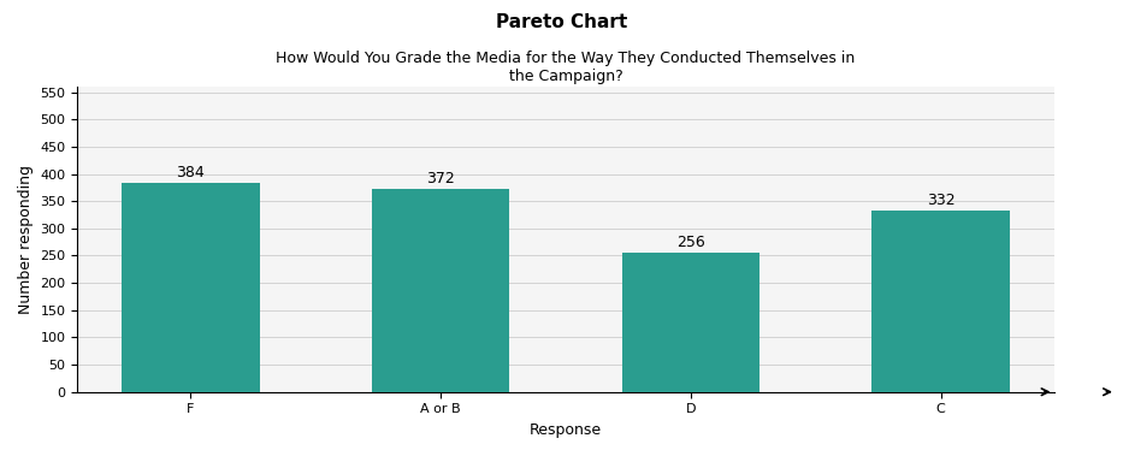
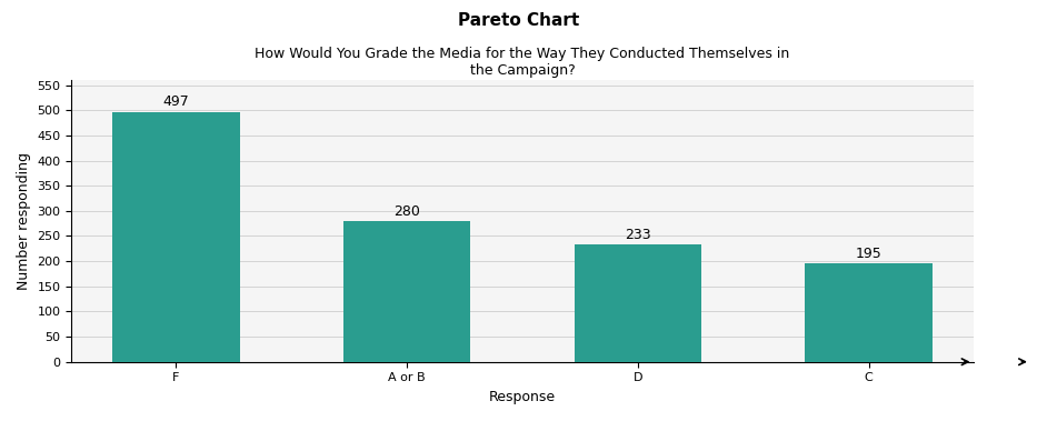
F: 384 -> 497
A or B: 372 -> 280
D: 256 -> 233
C: 332 -> 195
